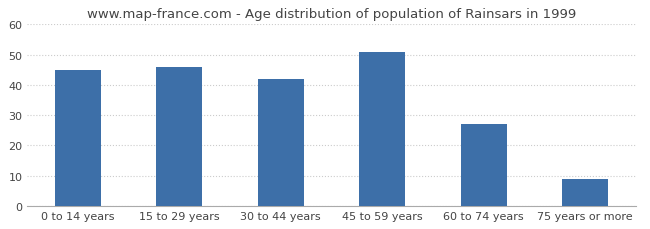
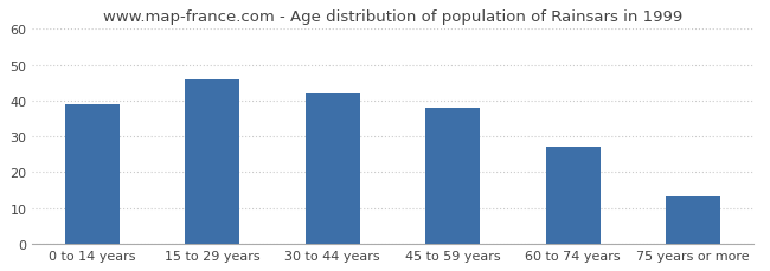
0 to 14 years: 45 -> 39
45 to 59 years: 51 -> 38
75 years or more: 9 -> 13
